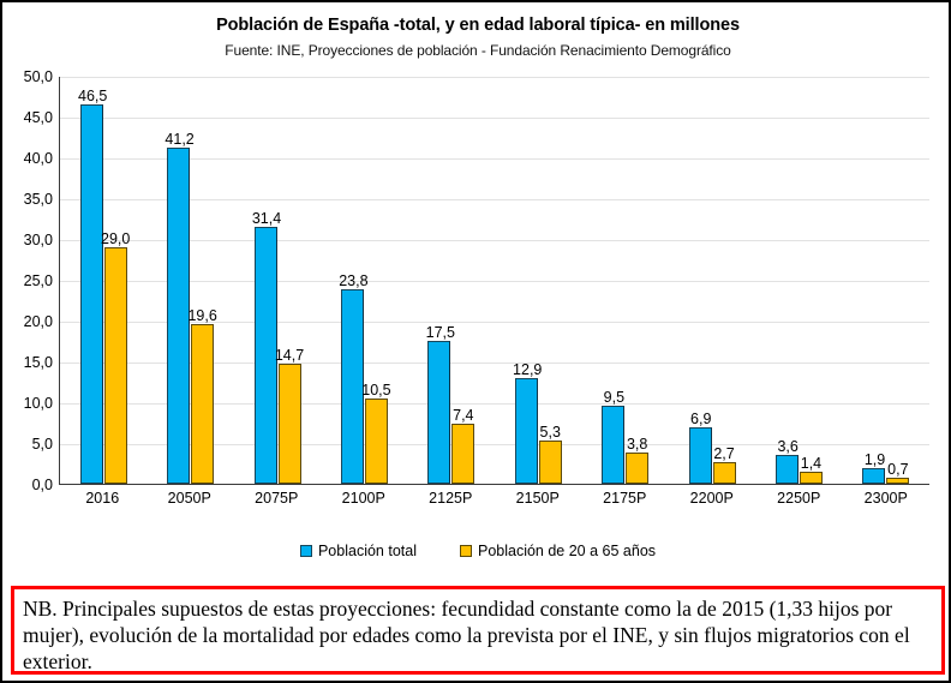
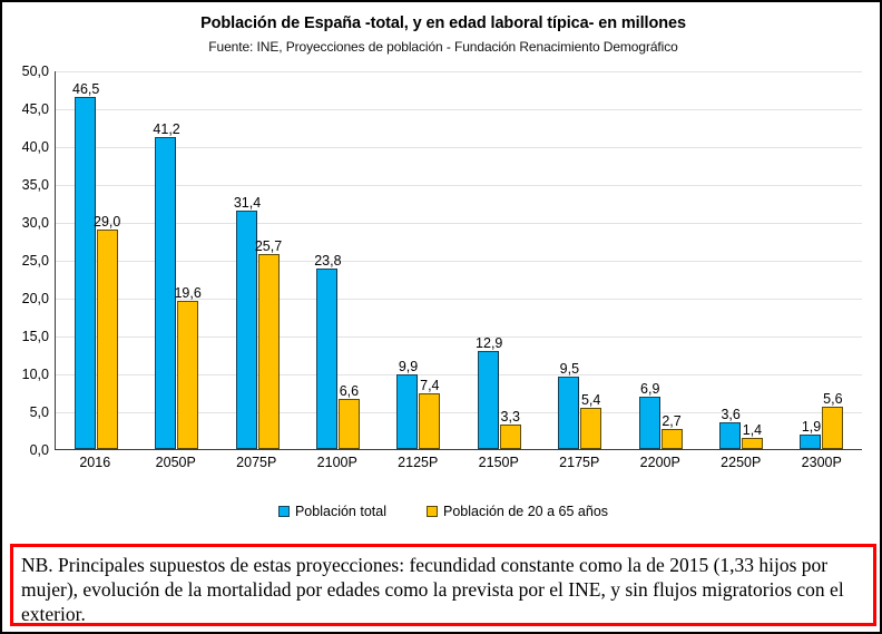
Población de 20 a 65 años/2075P: 14,7 -> 25,7
Población de 20 a 65 años/2100P: 10,5 -> 6,6
Población total/2125P: 17,5 -> 9,9
Población de 20 a 65 años/2150P: 5,3 -> 3,3
Población de 20 a 65 años/2175P: 3,8 -> 5,4
Población de 20 a 65 años/2300P: 0,7 -> 5,6
